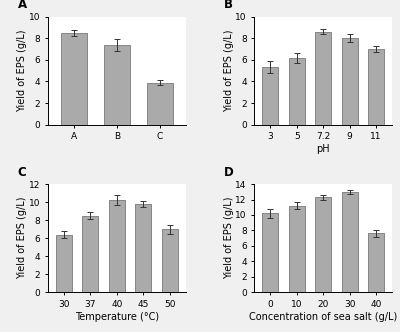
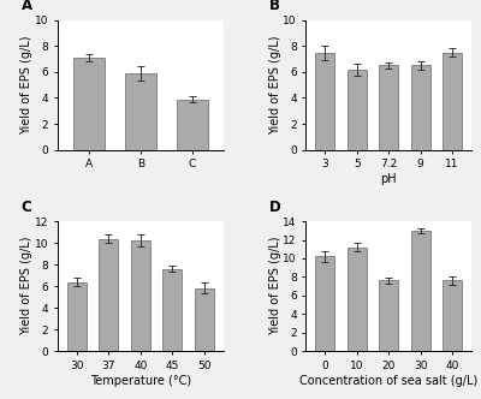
A: 8.5 -> 7.1
B: 7.4 -> 5.9
3: 5.3 -> 7.5
7.2: 8.6 -> 6.5
9: 8.0 -> 6.5
11: 7.0 -> 7.5
37: 8.5 -> 10.4
45: 9.8 -> 7.6
50: 7.0 -> 5.8
20: 12.3 -> 7.6
